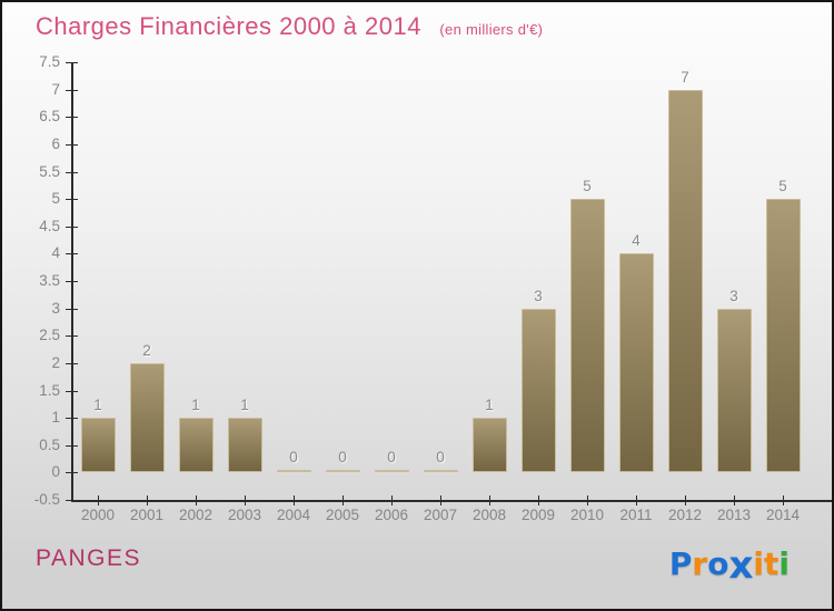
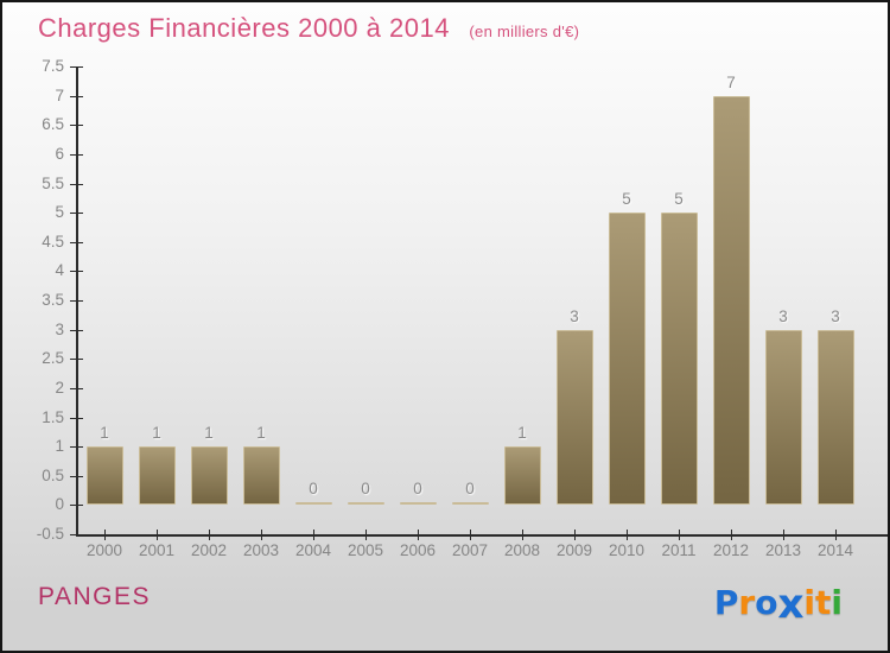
2001: 2 -> 1
2011: 4 -> 5
2014: 5 -> 3
